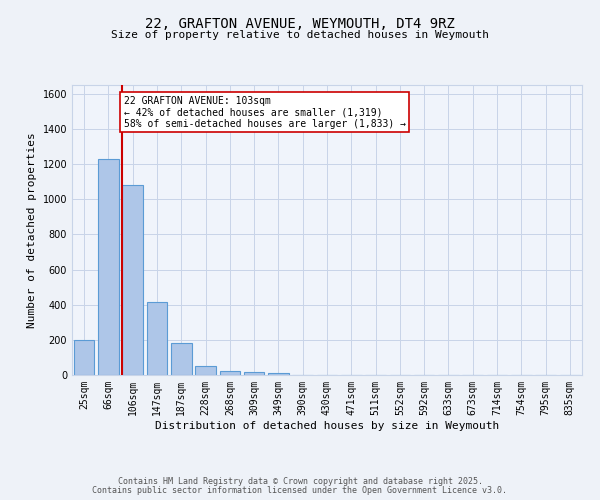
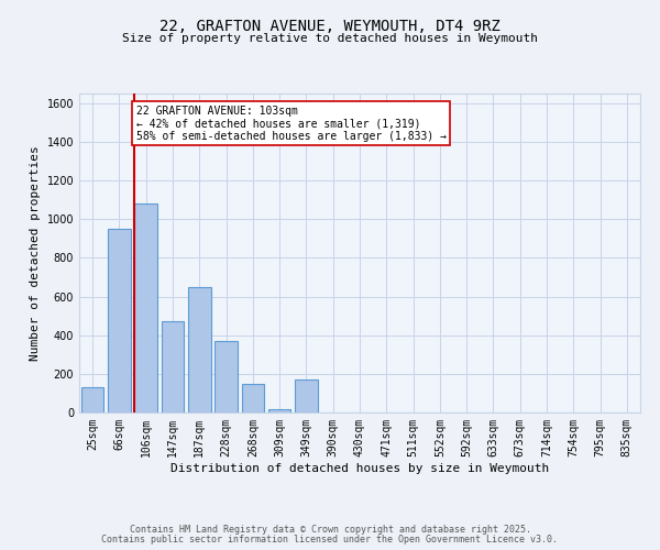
25sqm: 200 -> 130
66sqm: 1230 -> 950
147sqm: 420 -> 470
187sqm: 180 -> 650
228sqm: 50 -> 370
268sqm: 20 -> 150
349sqm: 10 -> 170
